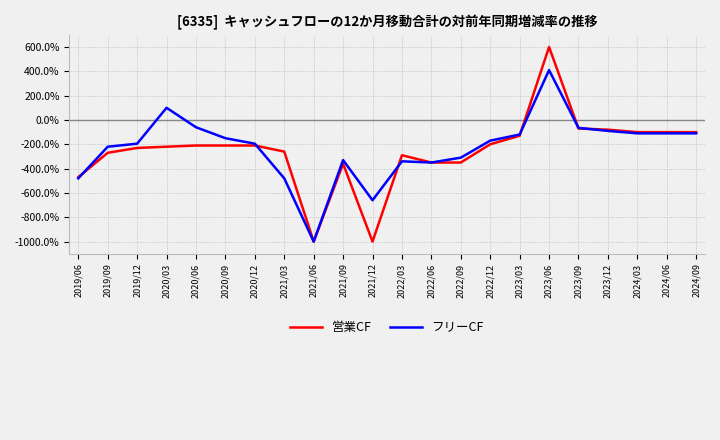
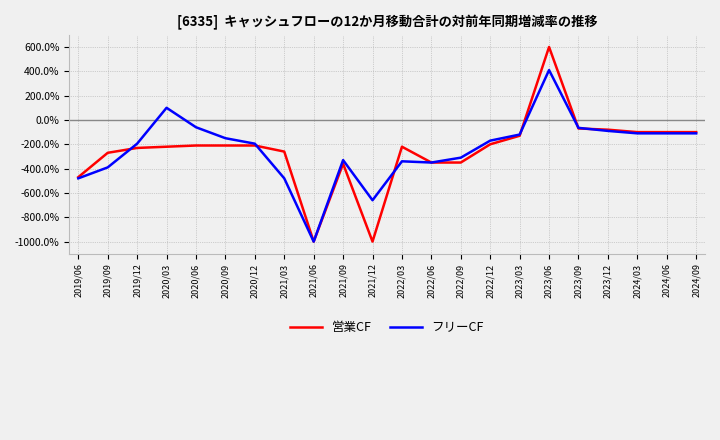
フリーCF/2019/09: -220% -> -390%
営業CF/2022/03: -290% -> -220%
